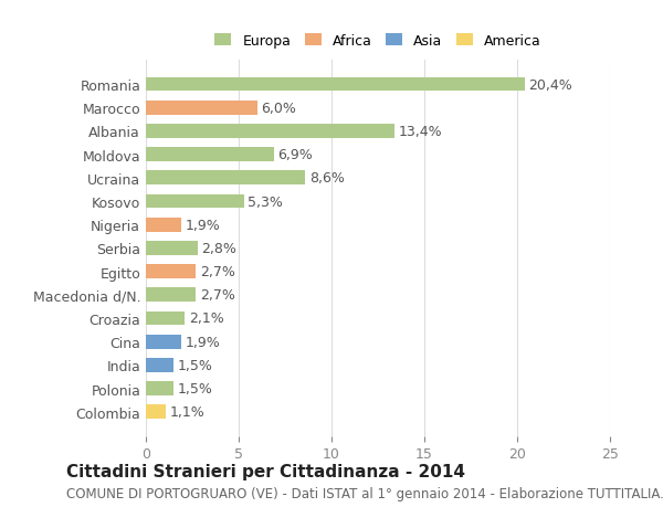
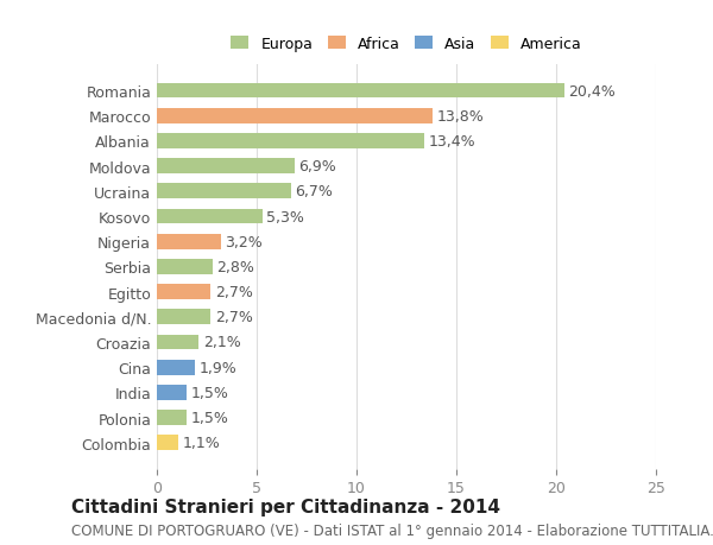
Marocco: 6,0% -> 13,8%
Ucraina: 8,6% -> 6,7%
Nigeria: 1,9% -> 3,2%
